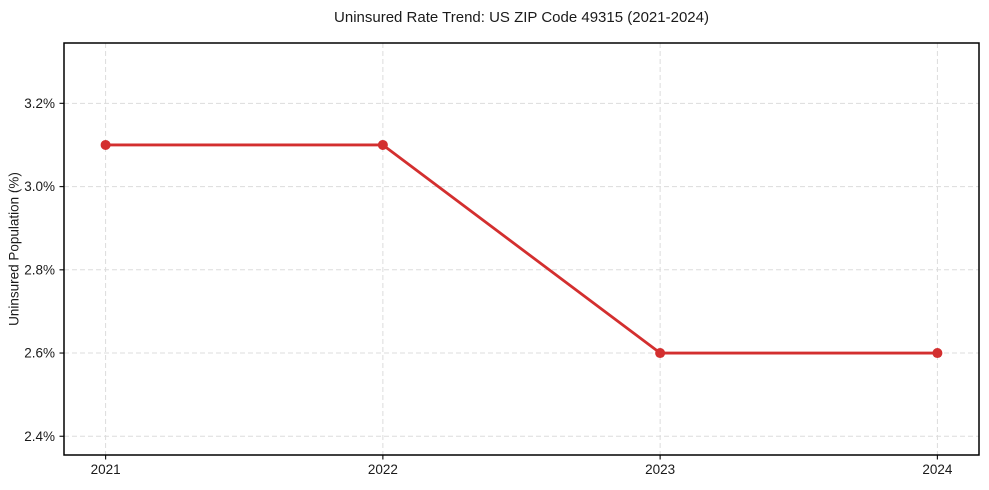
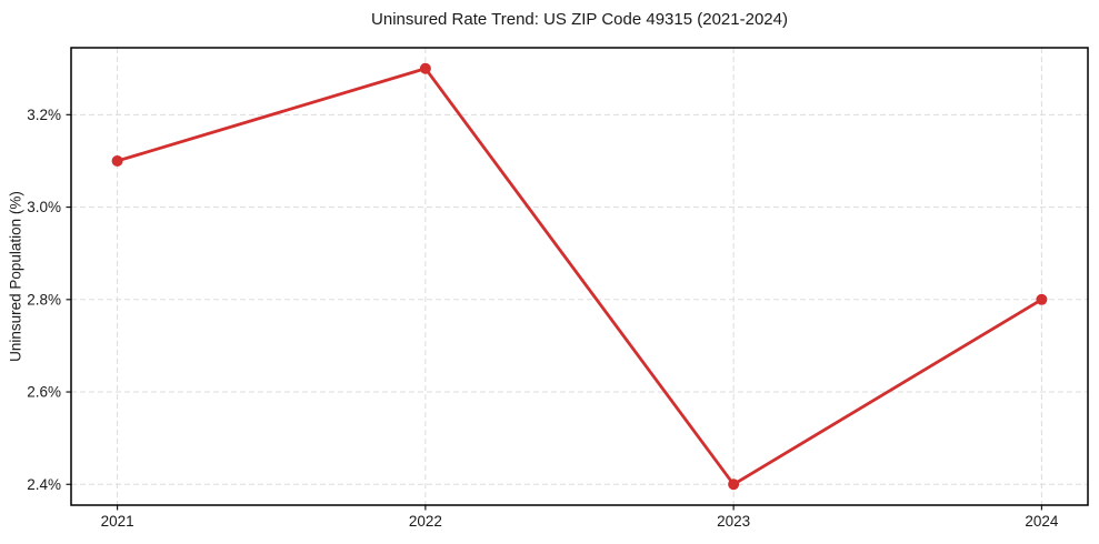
2022: 3.1% -> 3.3%
2023: 2.6% -> 2.4%
2024: 2.6% -> 2.8%
